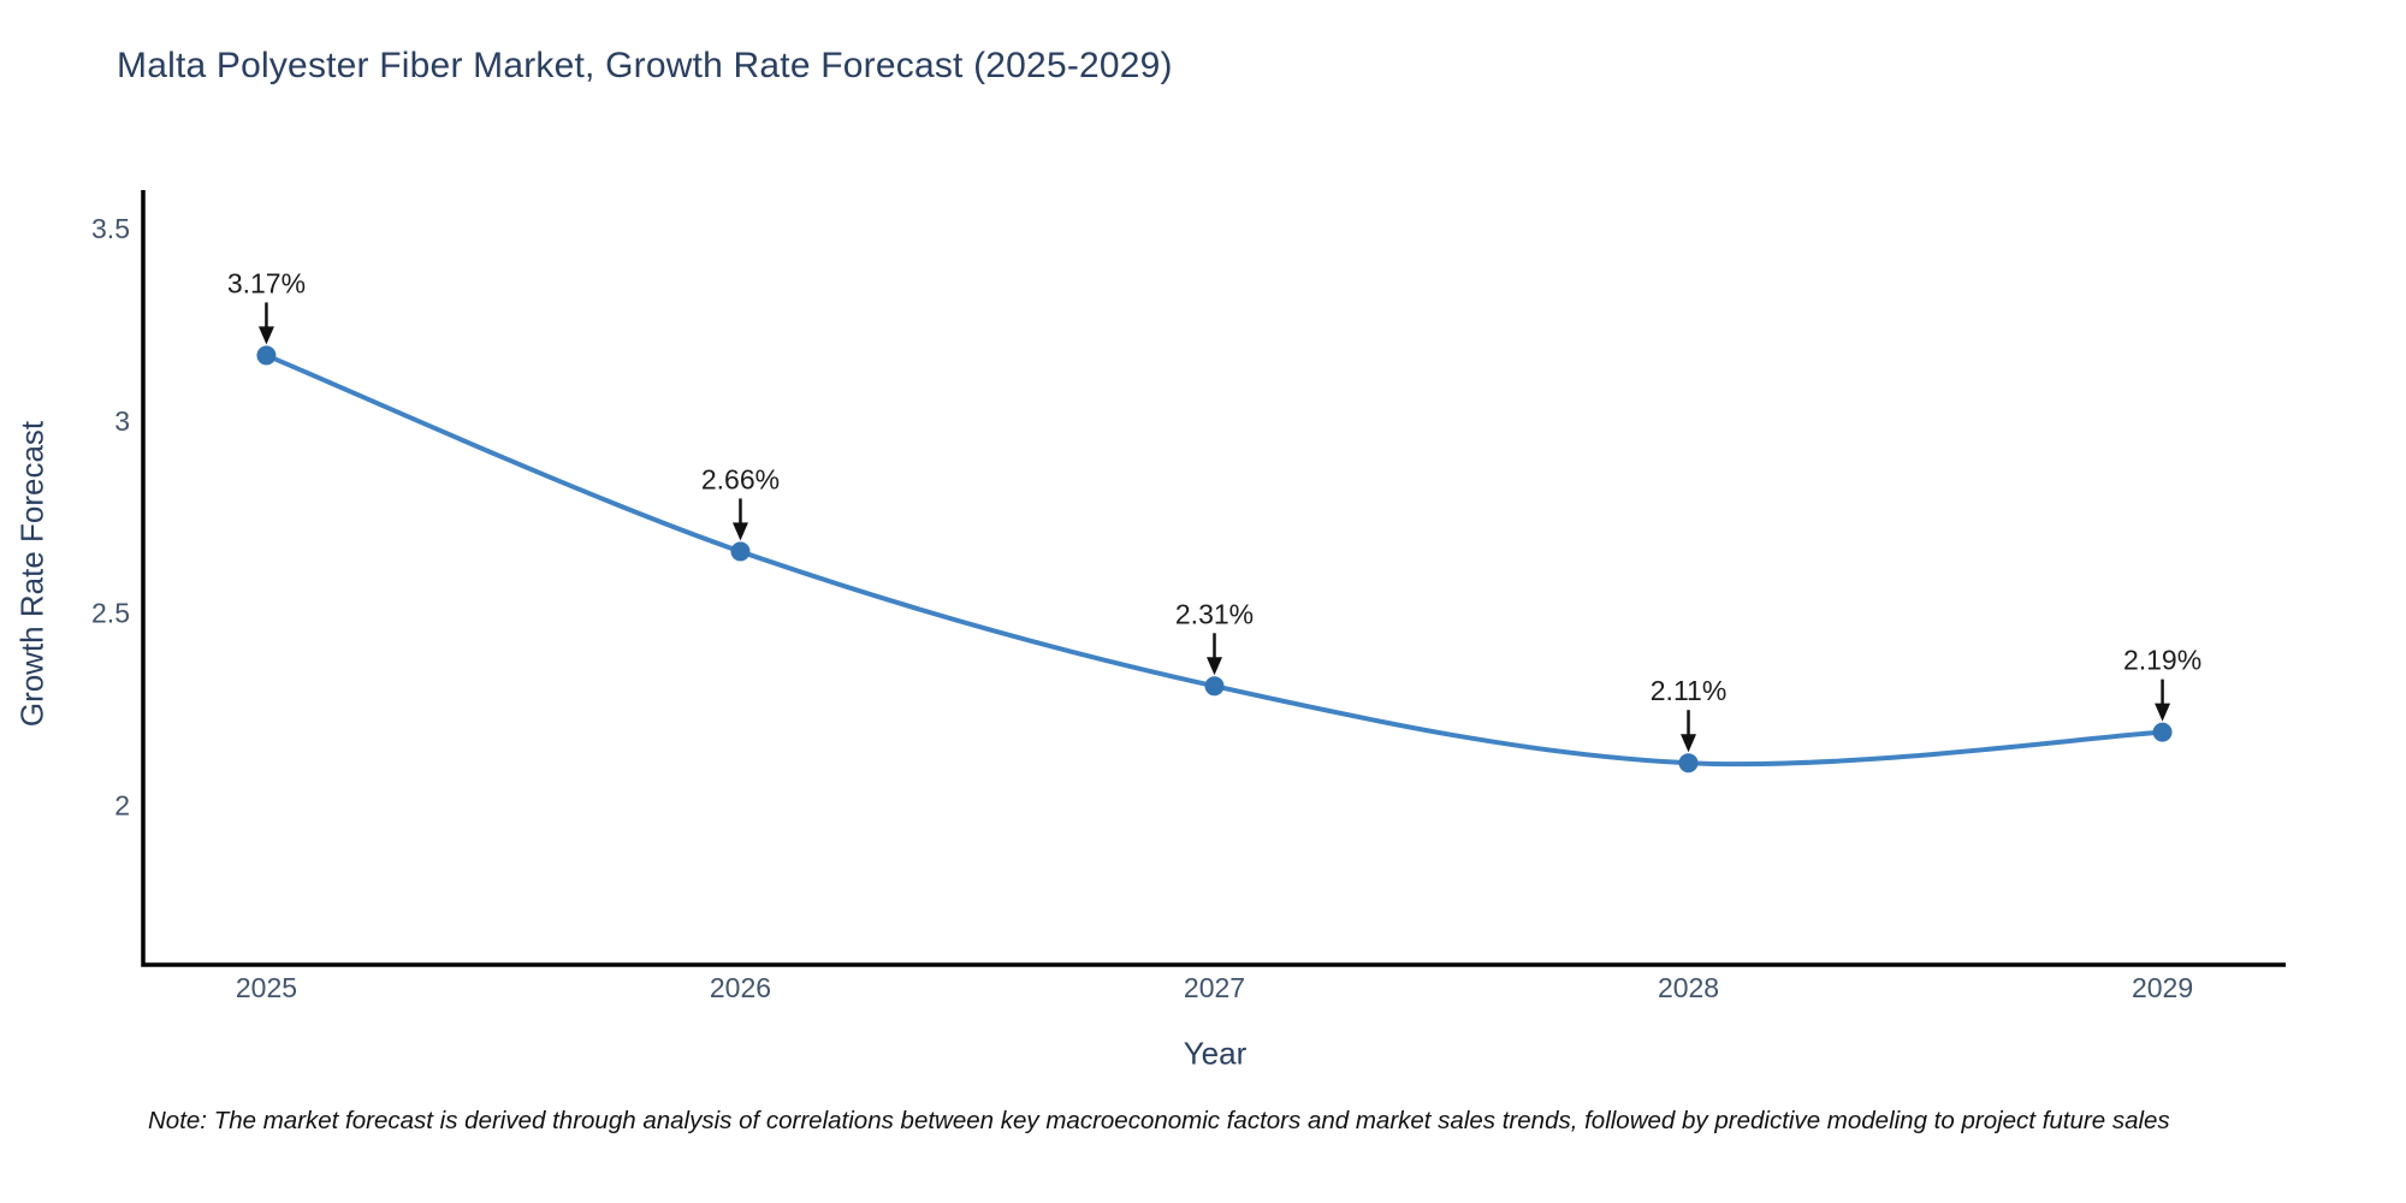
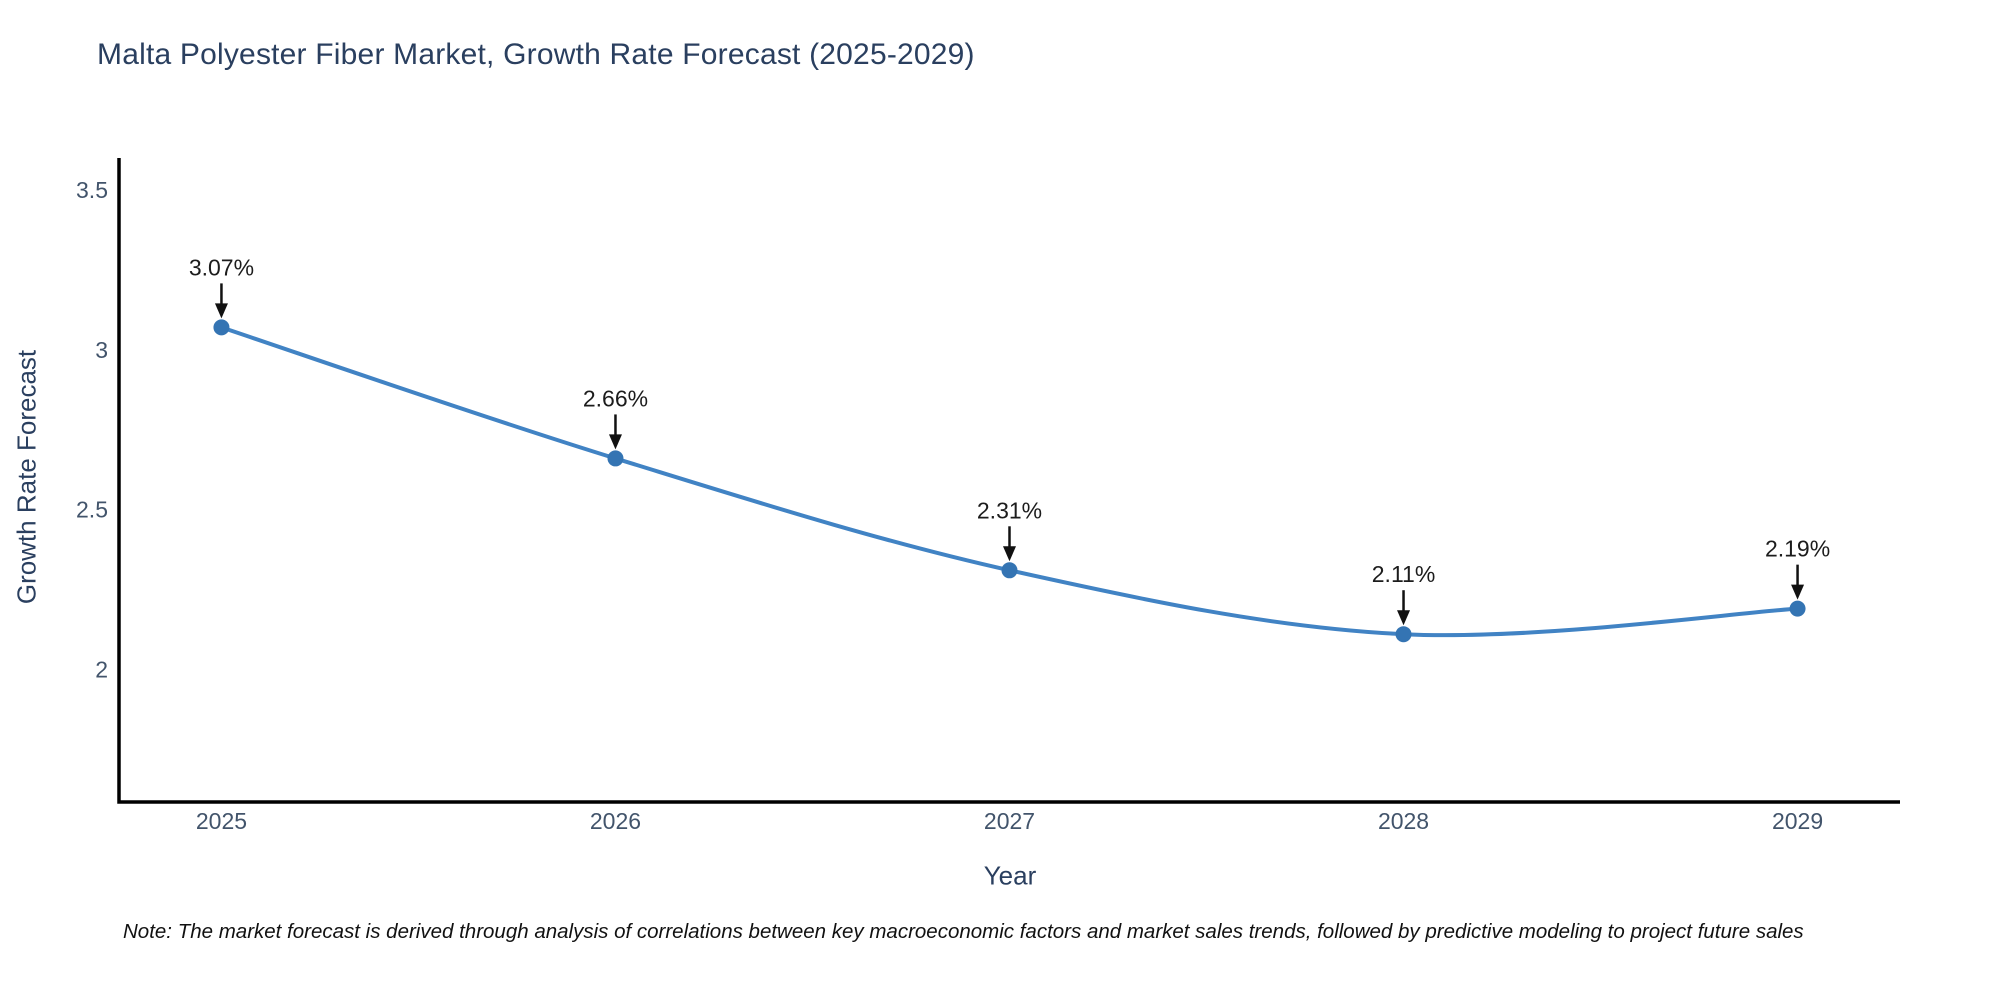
2025: 3.17% -> 3.07%
